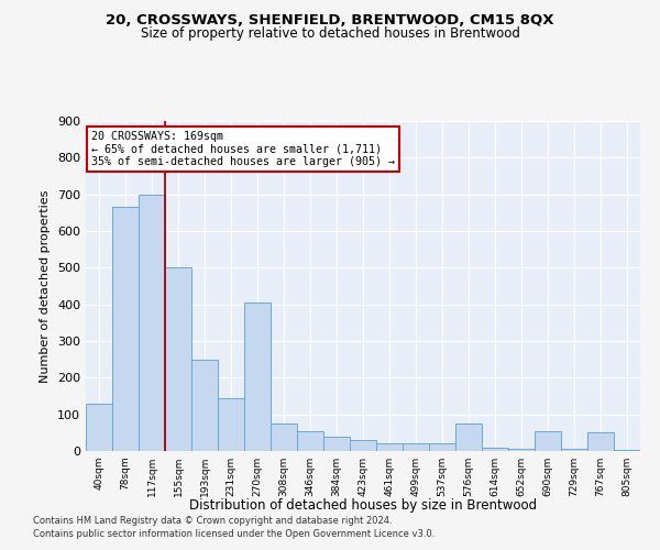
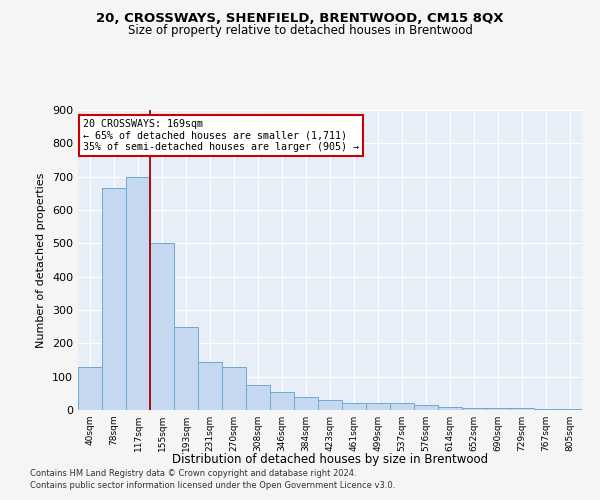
270sqm: 405 -> 130
576sqm: 75 -> 15
690sqm: 55 -> 5
767sqm: 50 -> 3
